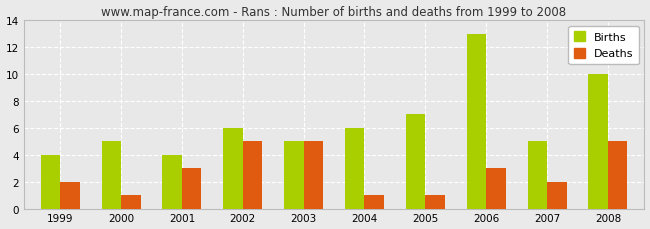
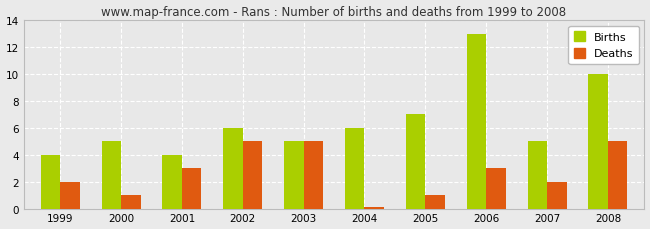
Deaths/2004: 1.0 -> 0.1
